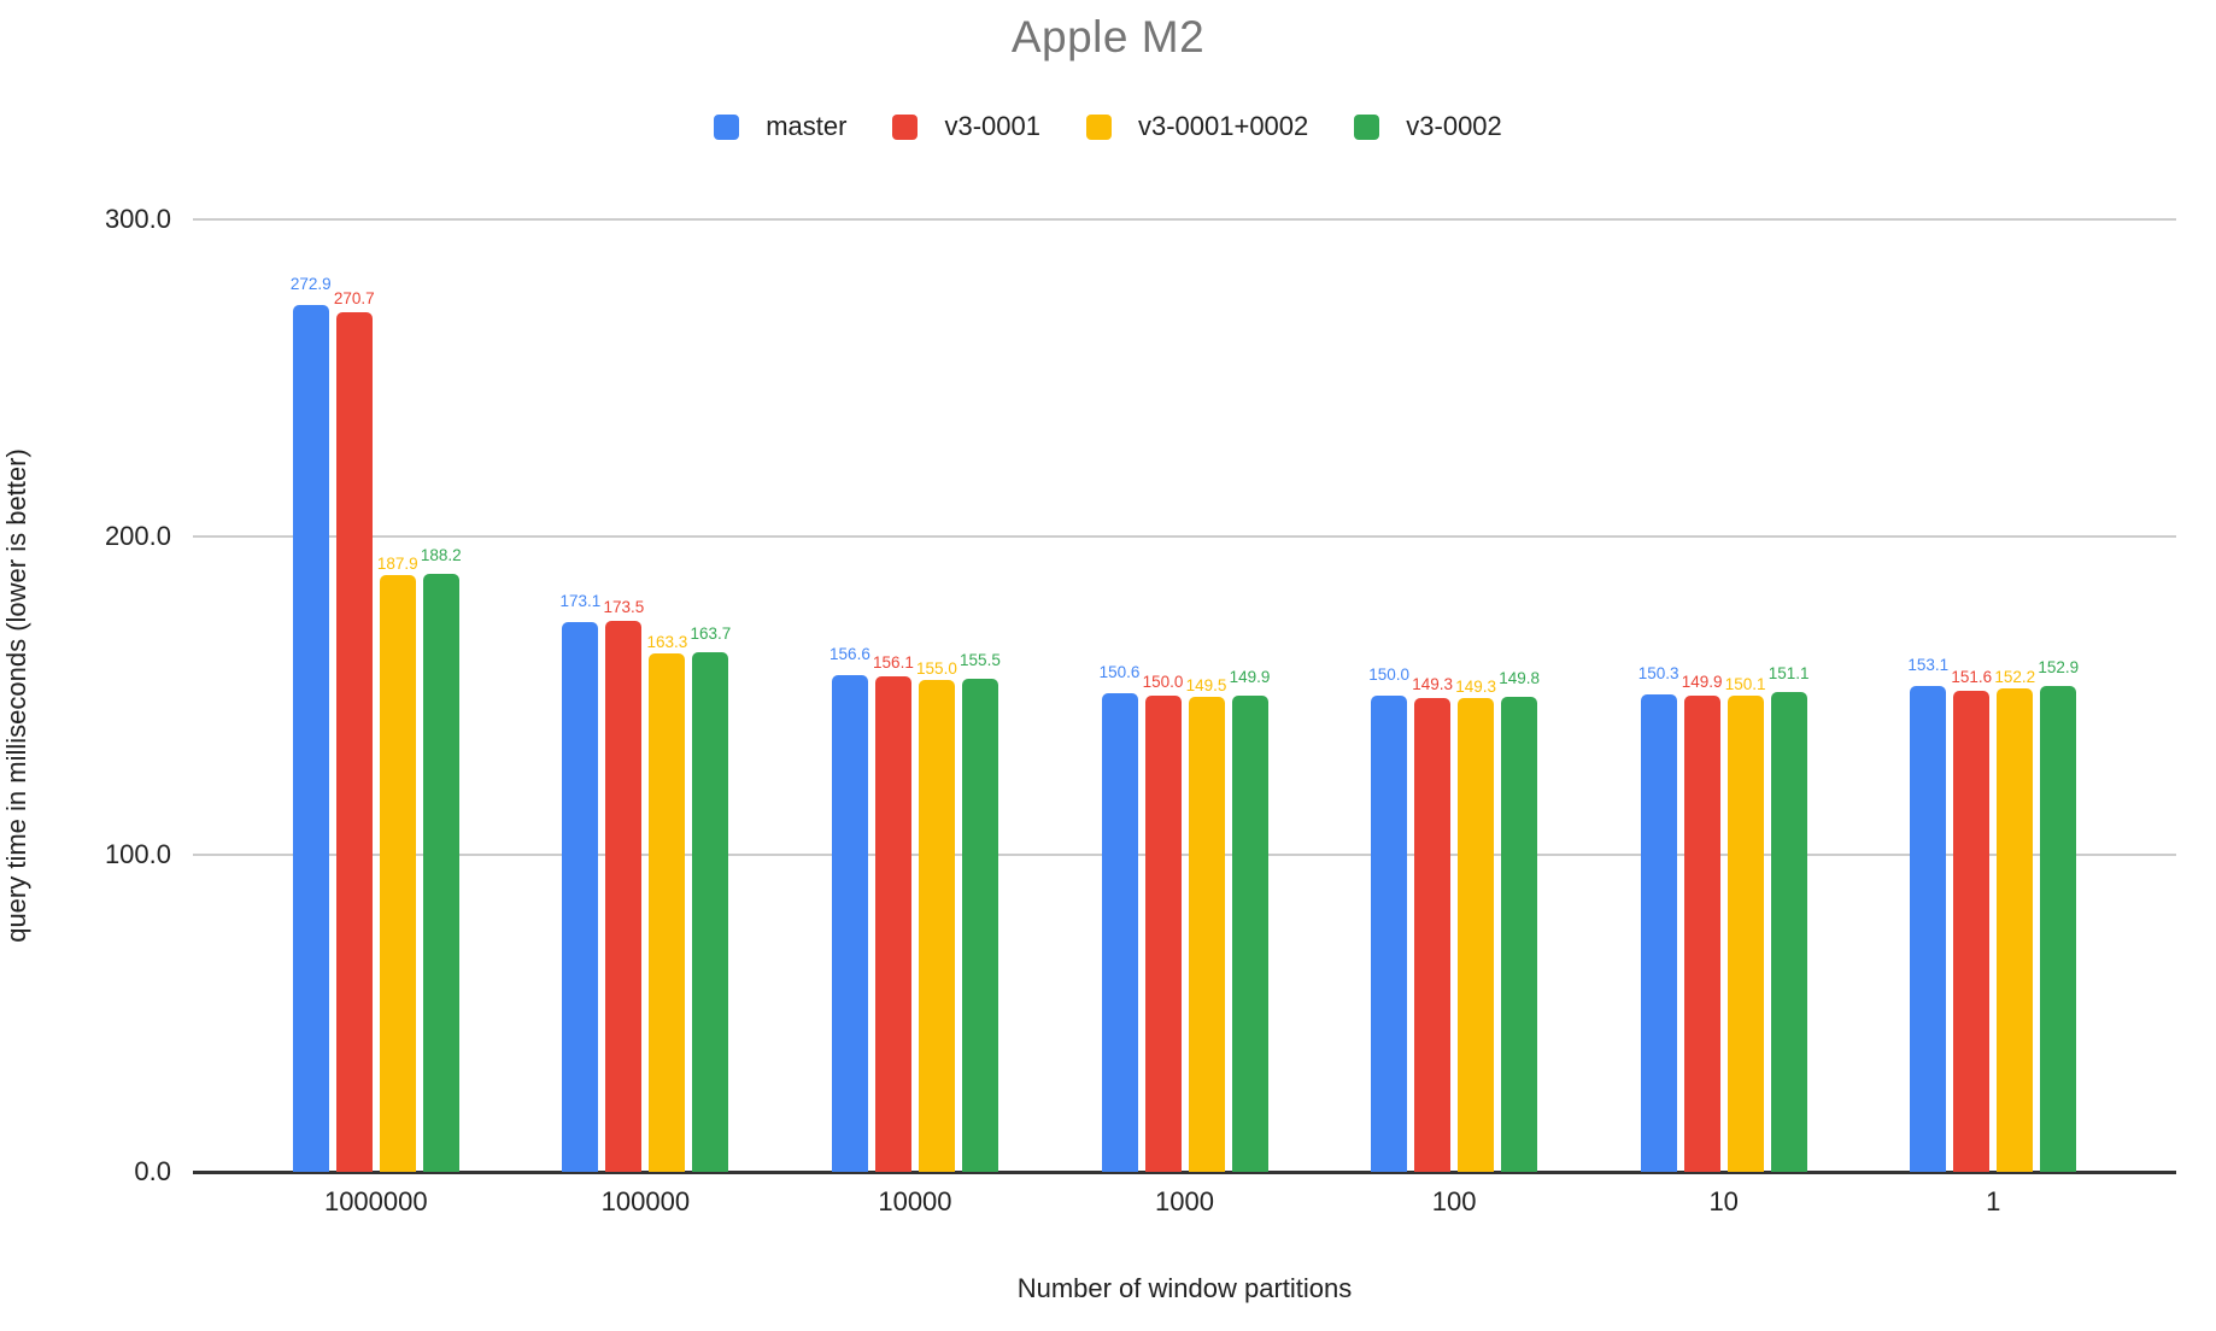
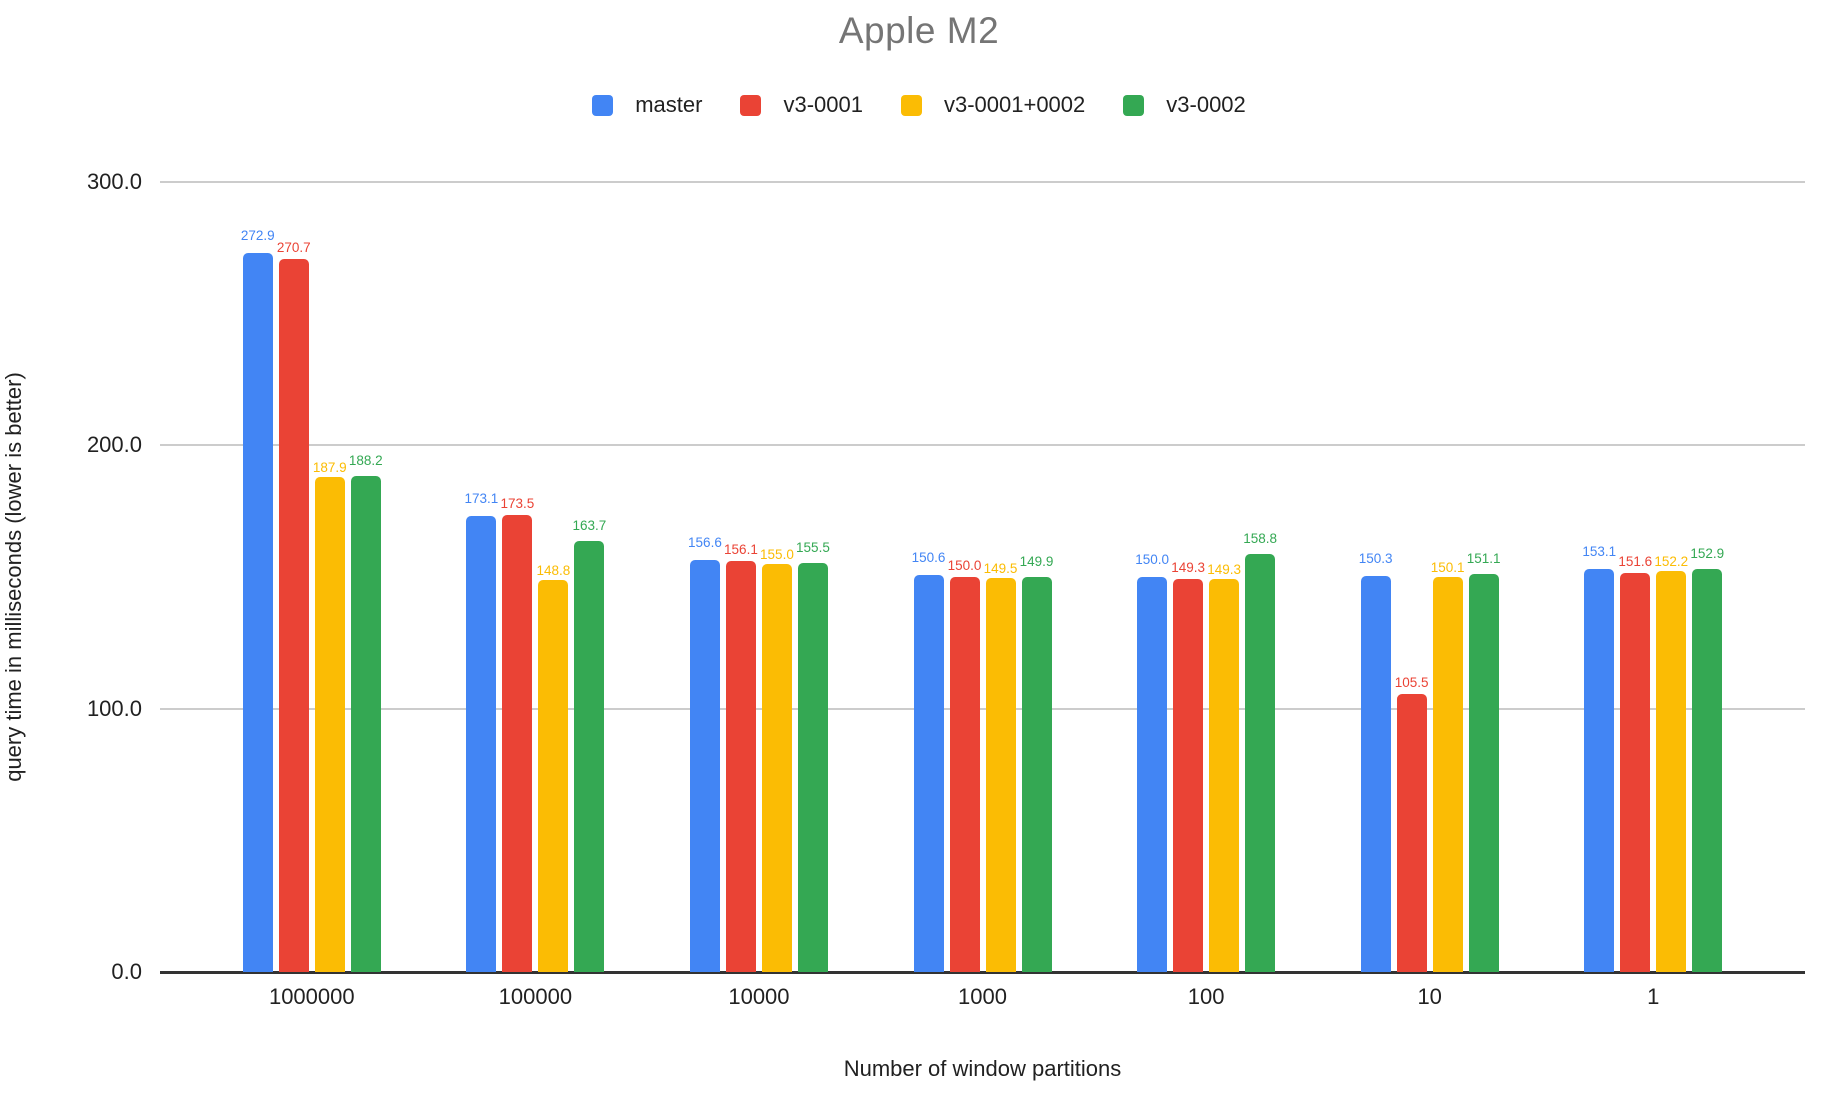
v3-0001+0002/100000: 163.3 -> 148.8
v3-0002/100: 149.8 -> 158.8
v3-0001/10: 149.9 -> 105.5
